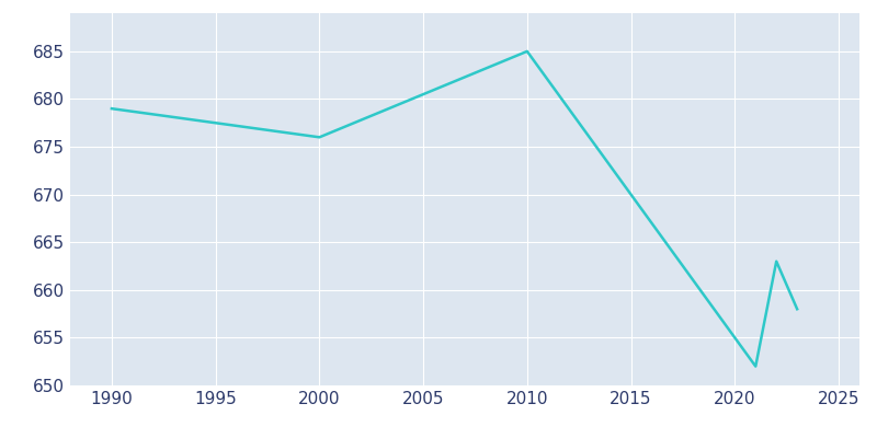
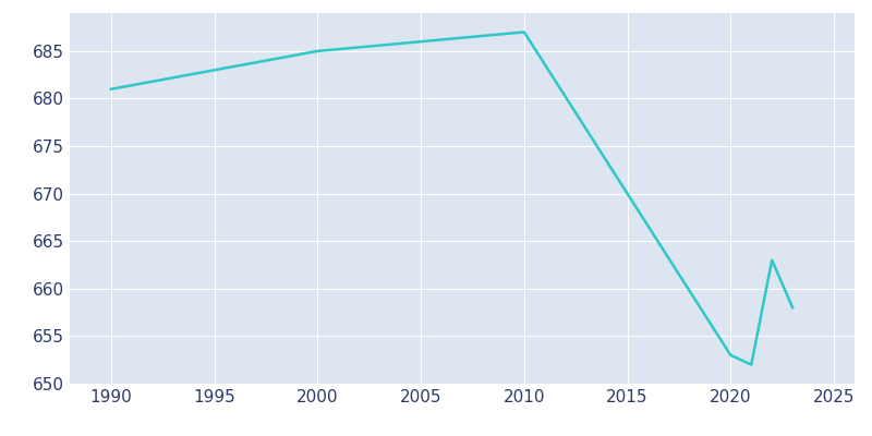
1990: 679 -> 681
2000: 676 -> 685
2010: 685 -> 687
2020: 655 -> 653
